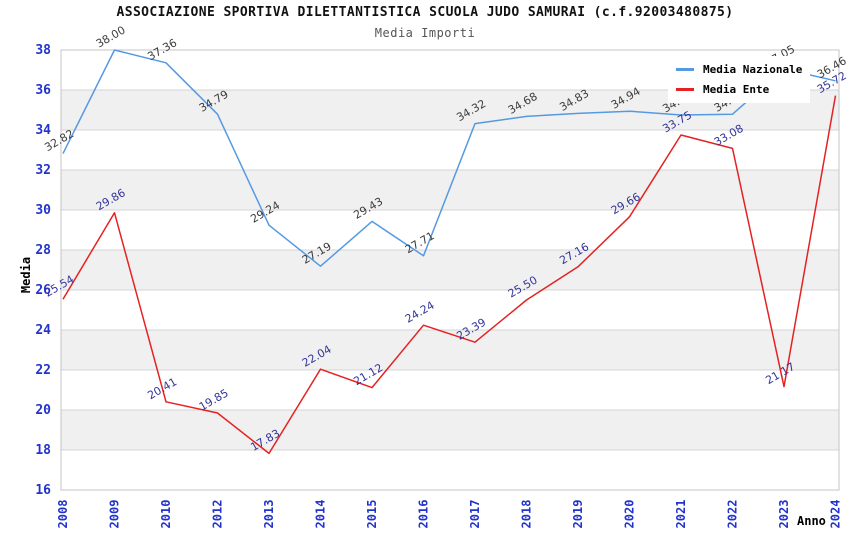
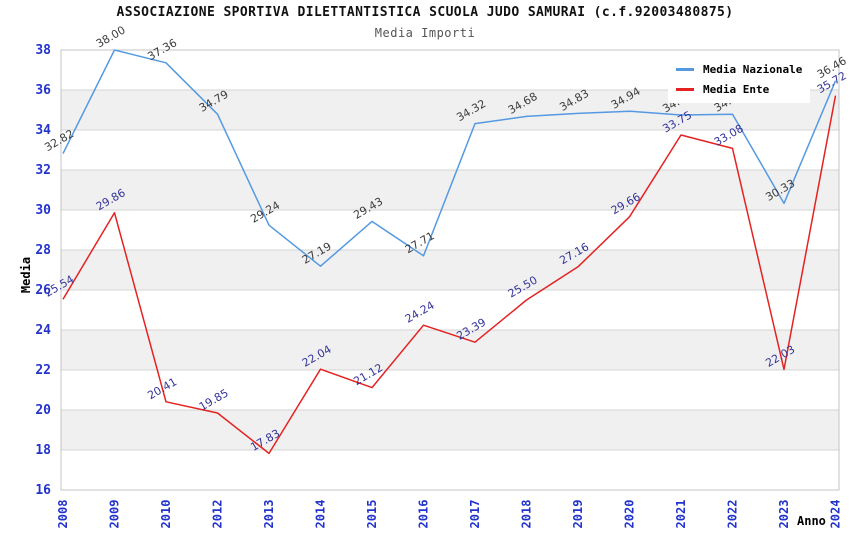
Media Nazionale/2023: 37.05 -> 30.33
Media Ente/2023: 21.17 -> 22.03
